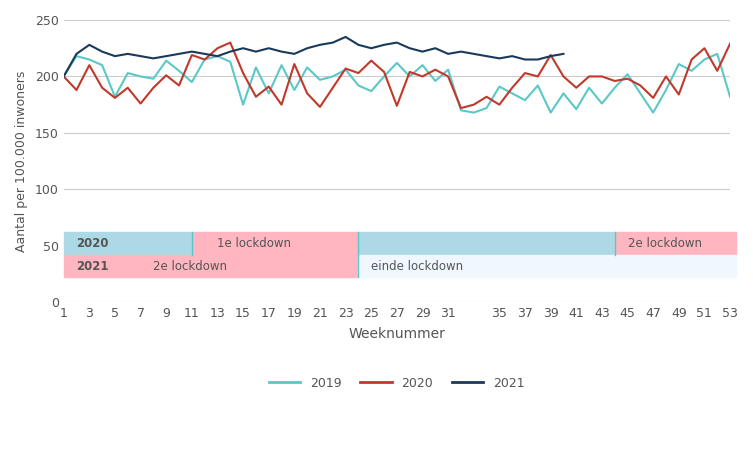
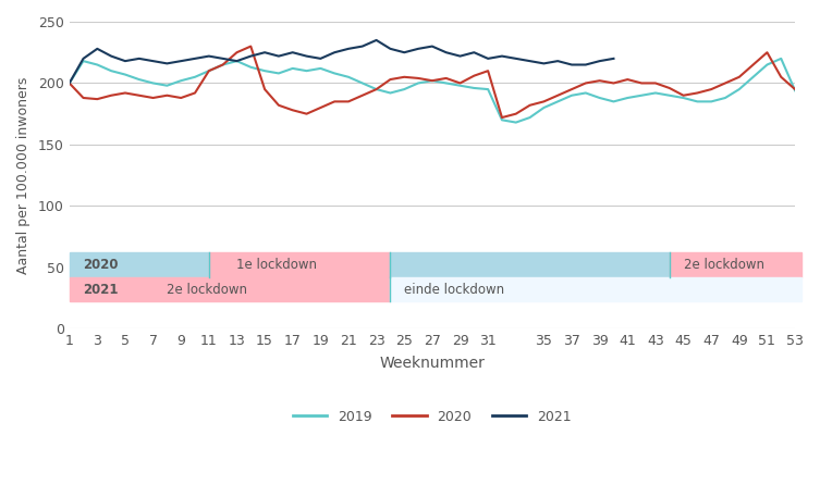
2020/3: 210 -> 187
2019/5: 182 -> 207
2020/5: 181 -> 192
2020/7: 176 -> 188
2019/9: 214 -> 202
2020/9: 201 -> 188
2019/11: 195 -> 210
2020/11: 219 -> 210
2019/15: 175 -> 210
2020/15: 203 -> 195
2019/17: 185 -> 212
2020/17: 191 -> 178
2019/19: 188 -> 212
2020/19: 211 -> 180
2019/21: 197 -> 205
2020/21: 173 -> 185
2019/23: 206 -> 195
2020/23: 207 -> 195
2019/25: 187 -> 195
2020/25: 214 -> 205
2019/27: 212 -> 202
2020/27: 174 -> 202
2019/29: 210 -> 198
2019/31: 206 -> 195
2020/31: 200 -> 210
2019/35: 191 -> 180
2020/35: 175 -> 185
2019/37: 179 -> 190
2020/37: 203 -> 195
2019/39: 168 -> 188
2020/39: 219 -> 202
2019/41: 171 -> 188
2020/41: 190 -> 203
2019/43: 176 -> 192
2019/45: 202 -> 188
2020/45: 198 -> 190
2019/47: 168 -> 185
2020/47: 181 -> 195
2019/49: 211 -> 195
2020/49: 184 -> 205
2019/53: 182 -> 194
2020/53: 229 -> 195
